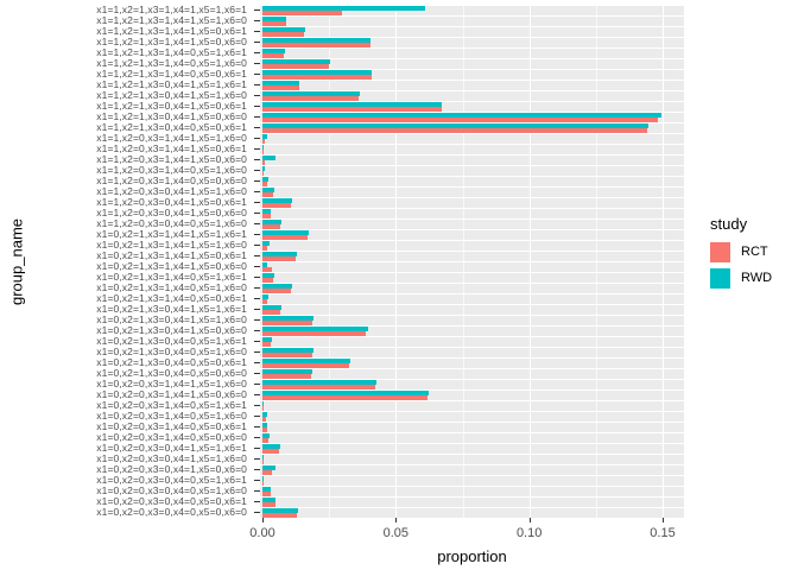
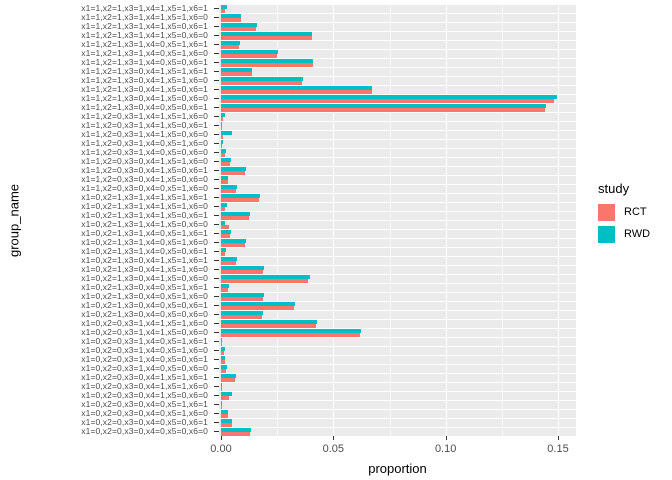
RWD/x1=1,x2=1,x3=1,x4=1,x5=1,x6=1: 0.061 -> 0.003
RCT/x1=1,x2=1,x3=1,x4=1,x5=1,x6=1: 0.030 -> 0.002
